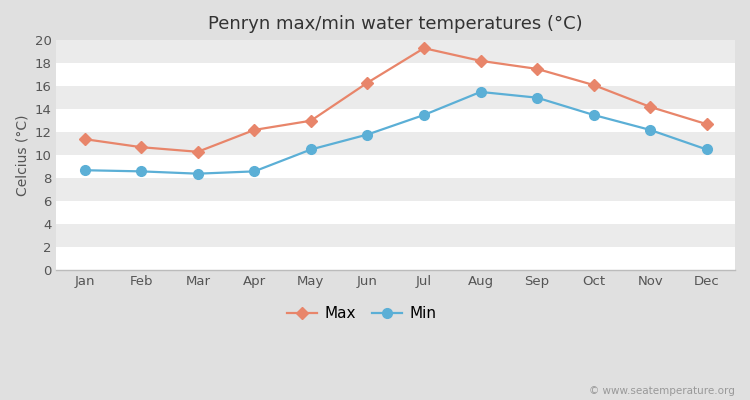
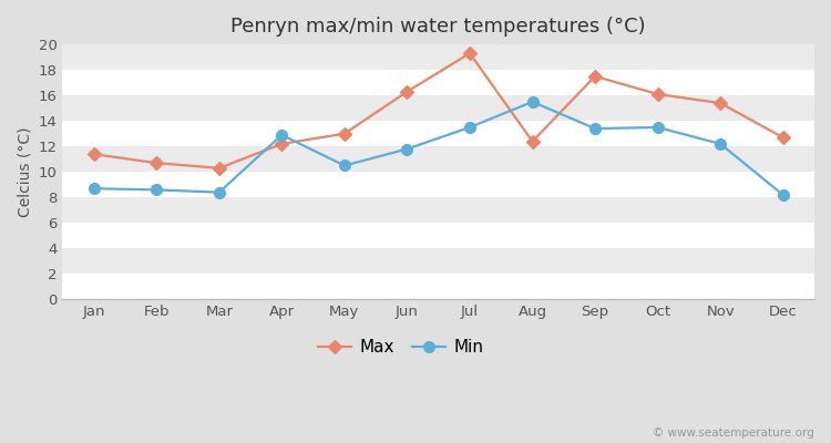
Min/Apr: 8.6 -> 12.9
Max/Aug: 18.2 -> 12.4
Min/Sep: 15.0 -> 13.4
Max/Nov: 14.2 -> 15.4
Min/Dec: 10.5 -> 8.2
